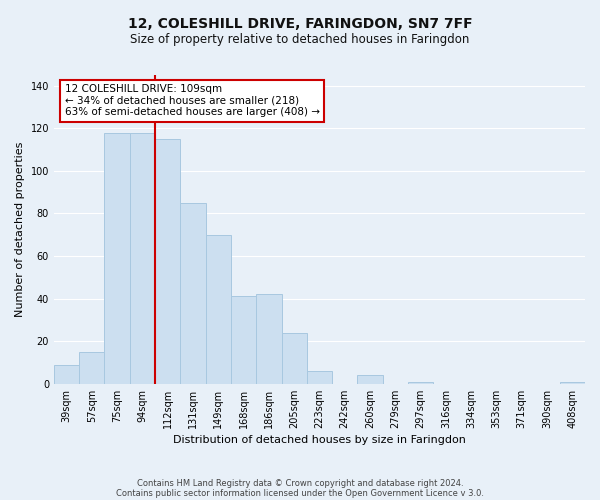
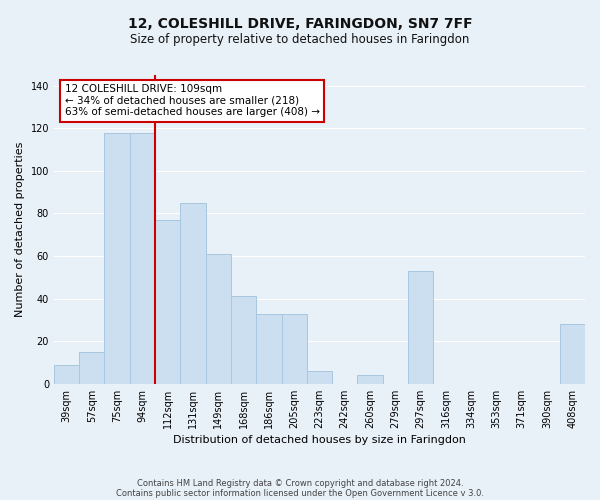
112sqm: 115 -> 77
149sqm: 70 -> 61
186sqm: 42 -> 33
205sqm: 24 -> 33
297sqm: 1 -> 53
408sqm: 1 -> 28
